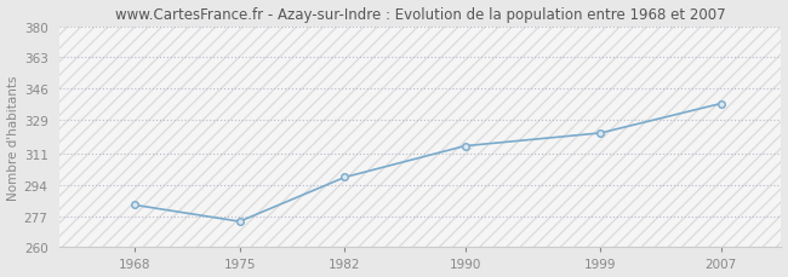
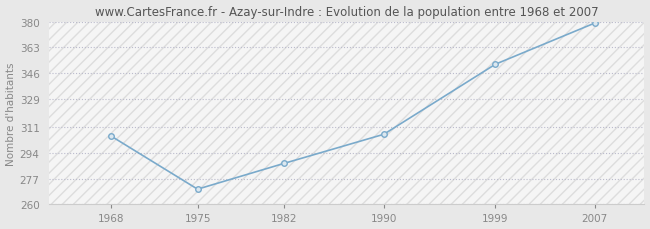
1968: 283 -> 305
1975: 274 -> 270
1982: 298 -> 287
1990: 315 -> 306
1999: 322 -> 352
2007: 338 -> 379
